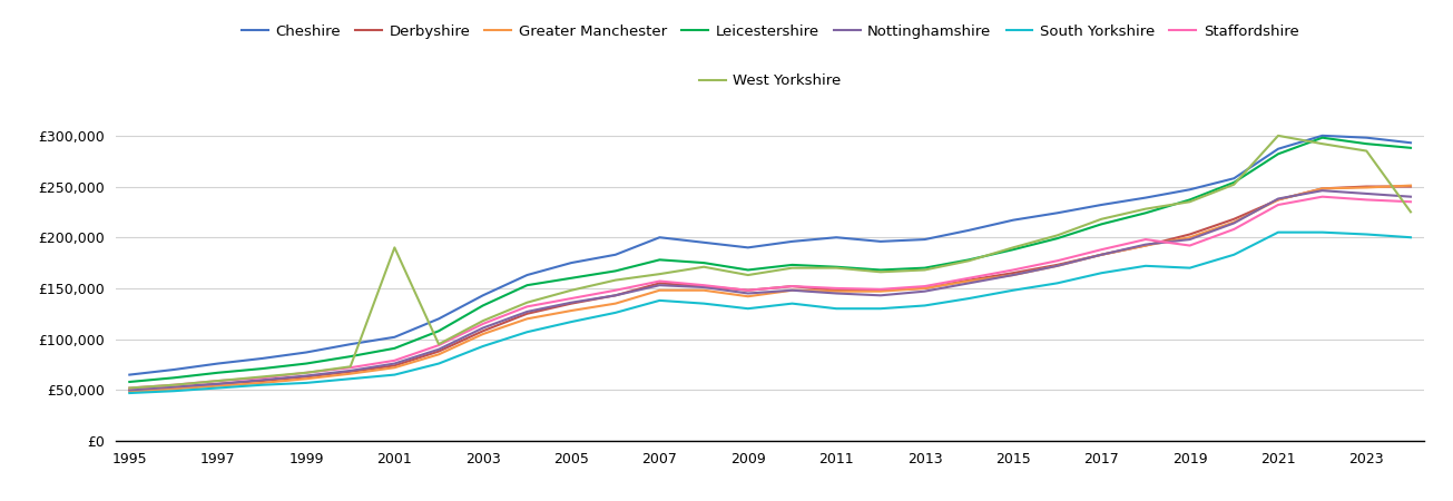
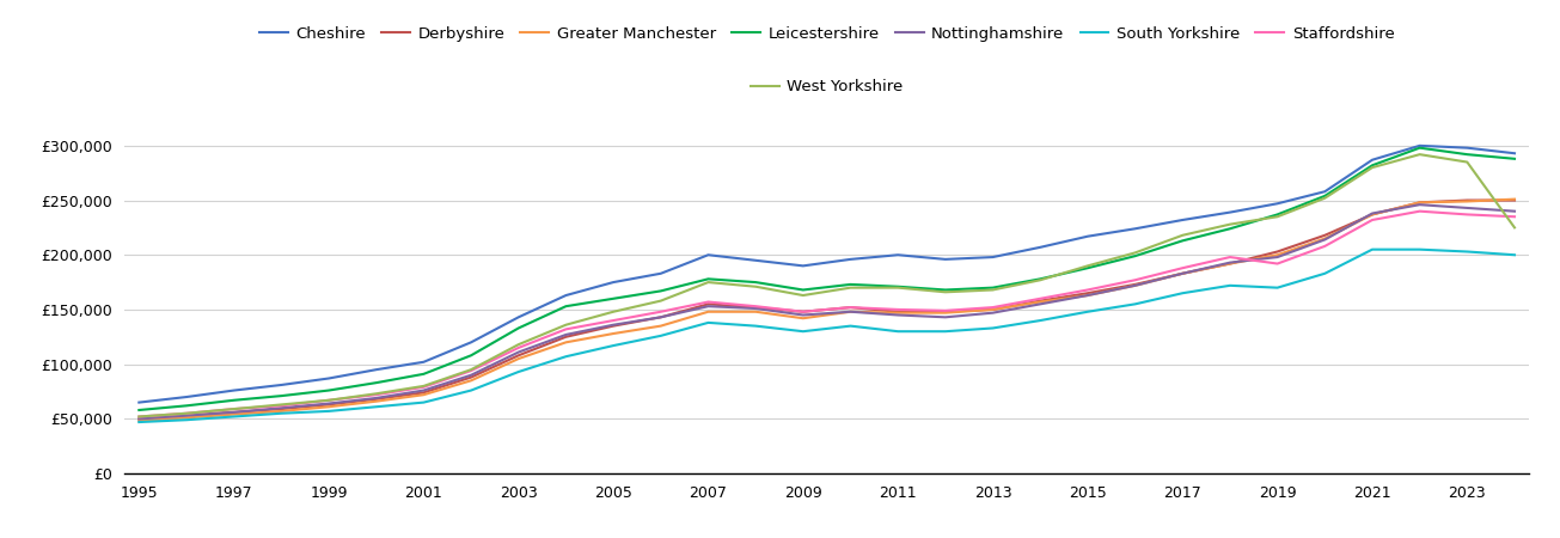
West Yorkshire/2001: £190,000 -> £80,000
West Yorkshire/2007: £164,000 -> £175,000
West Yorkshire/2021: £300,000 -> £280,000
